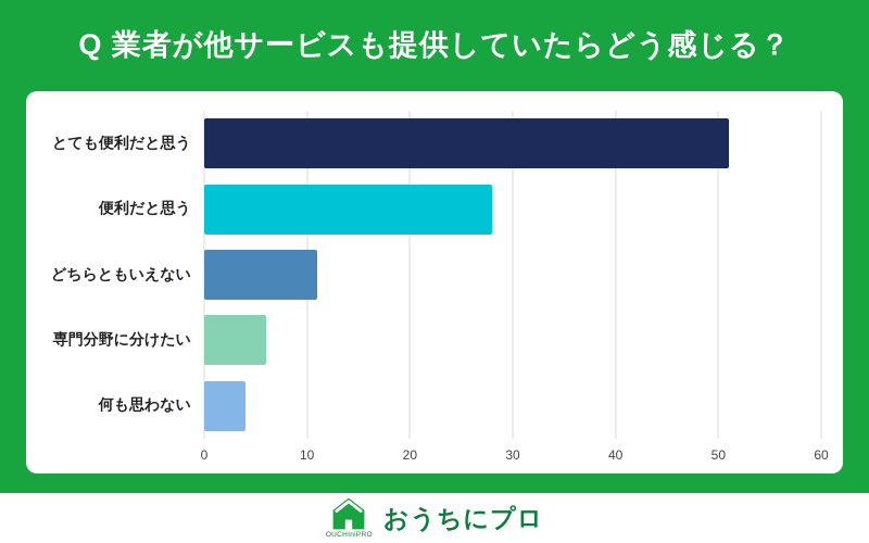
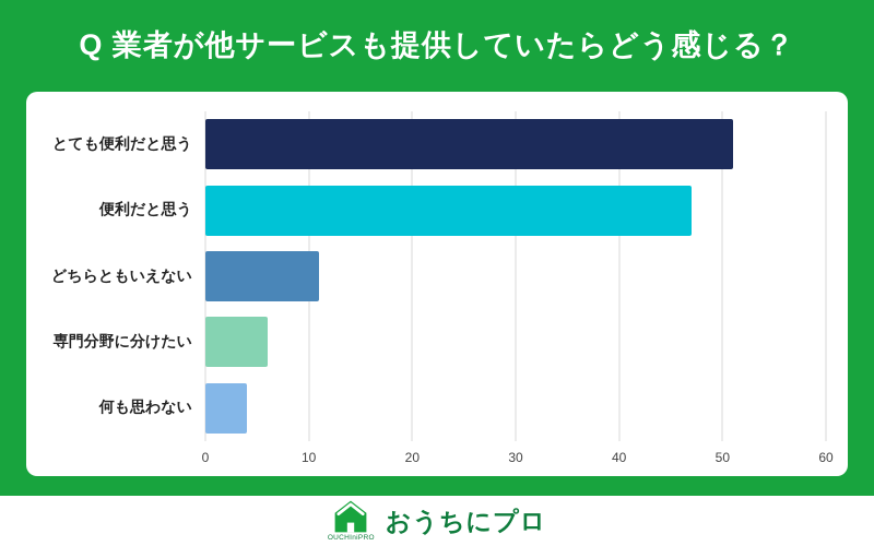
便利だと思う: 28 -> 47
